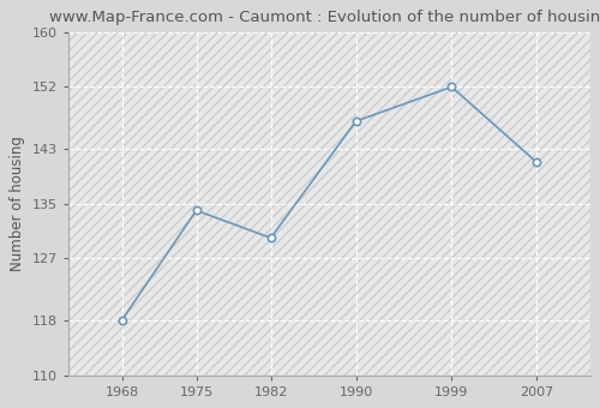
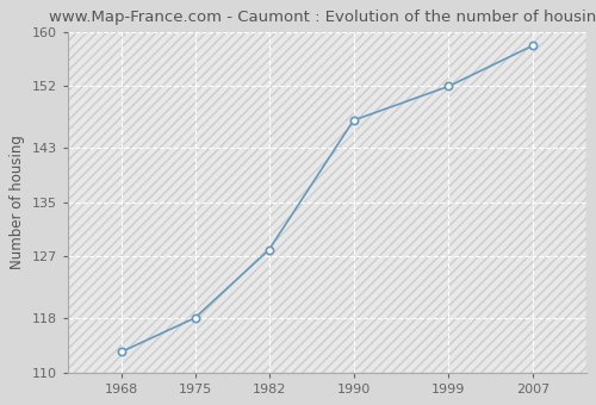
1968: 118 -> 113
1975: 134 -> 118
1982: 130 -> 128
2007: 141 -> 158
